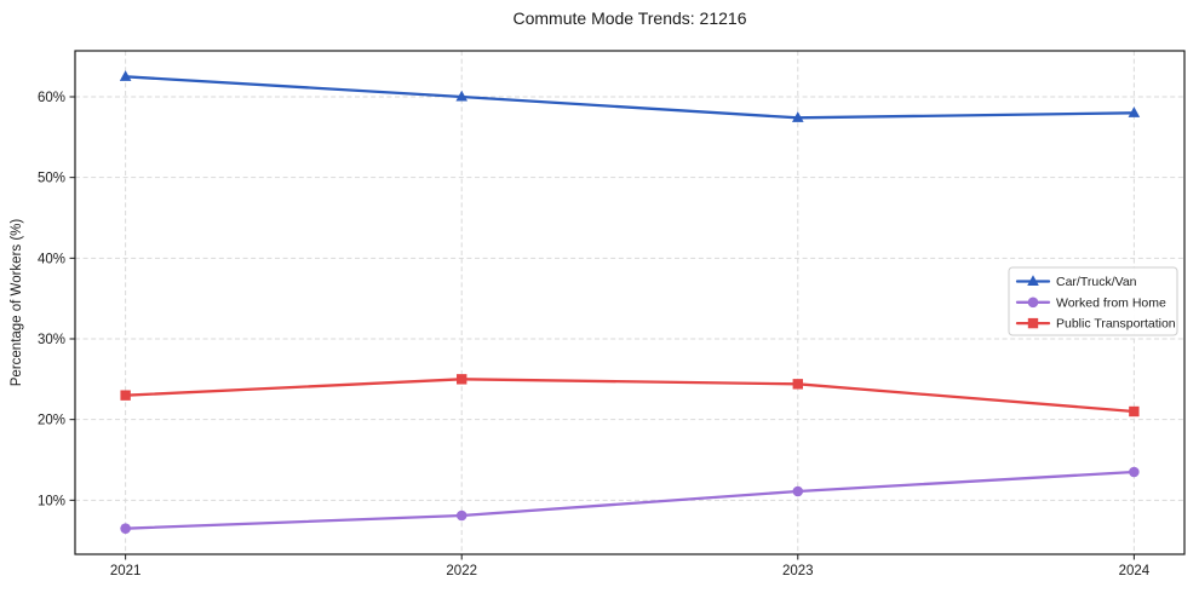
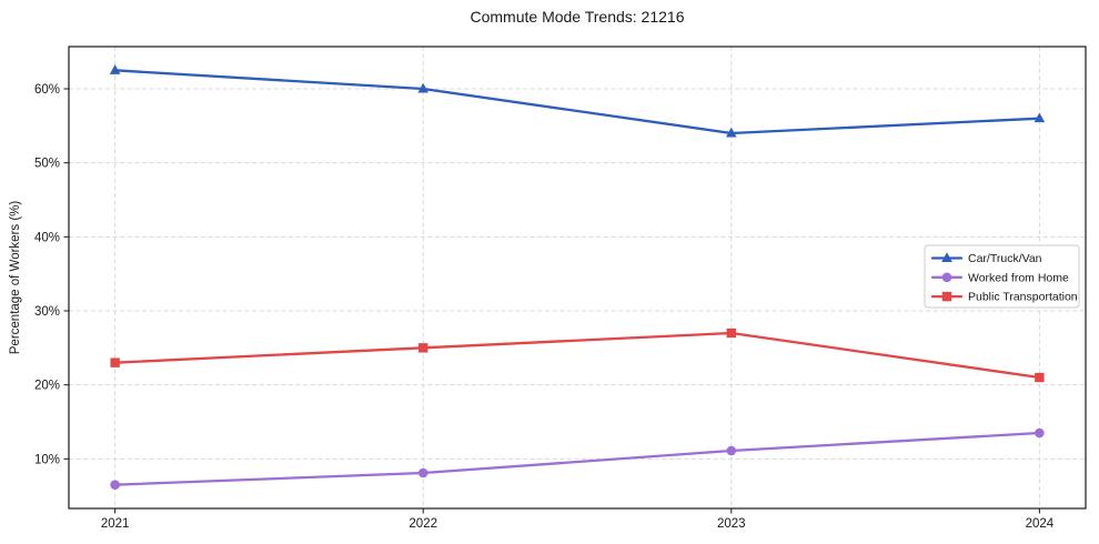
Car/Truck/Van/2023: 57% -> 54%
Public Transportation/2023: 24% -> 27%
Car/Truck/Van/2024: 58% -> 56%
